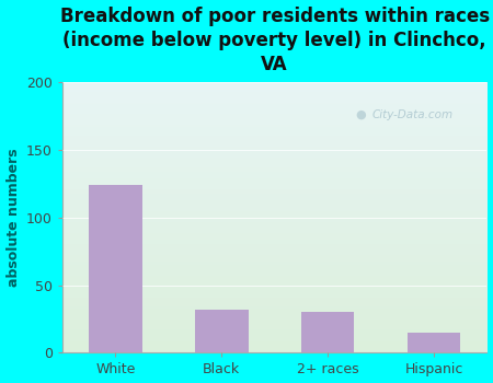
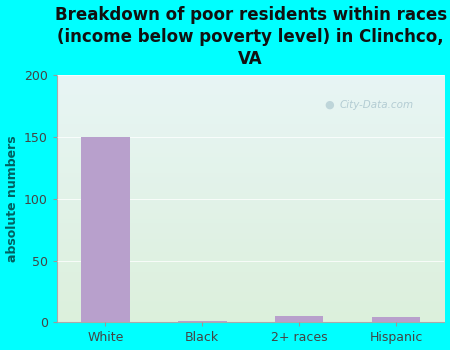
White: 124 -> 150
Black: 32 -> 1
2+ races: 30 -> 5
Hispanic: 15 -> 4
